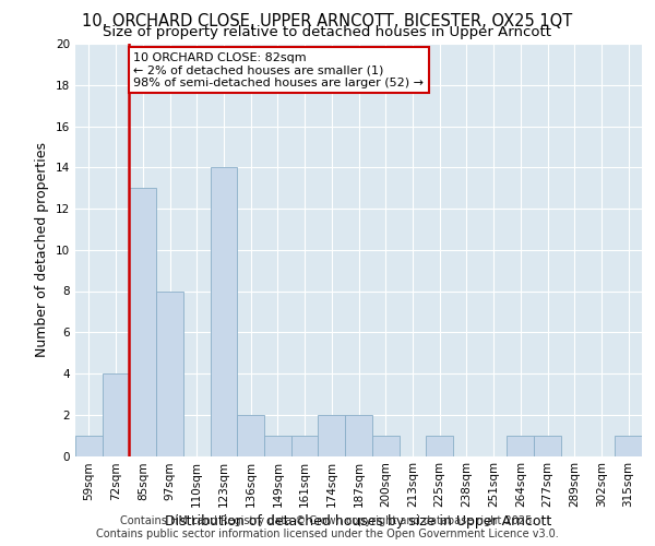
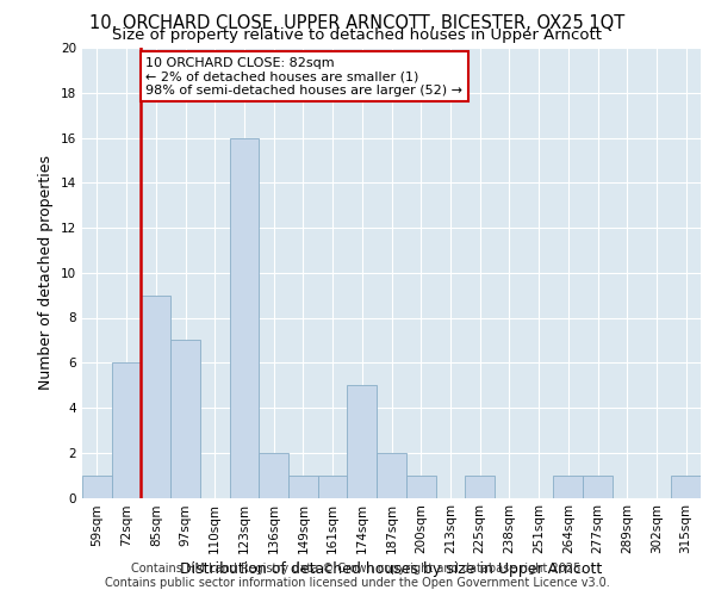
72sqm: 4 -> 6
85sqm: 13 -> 9
97sqm: 8 -> 7
123sqm: 14 -> 16
174sqm: 2 -> 5
